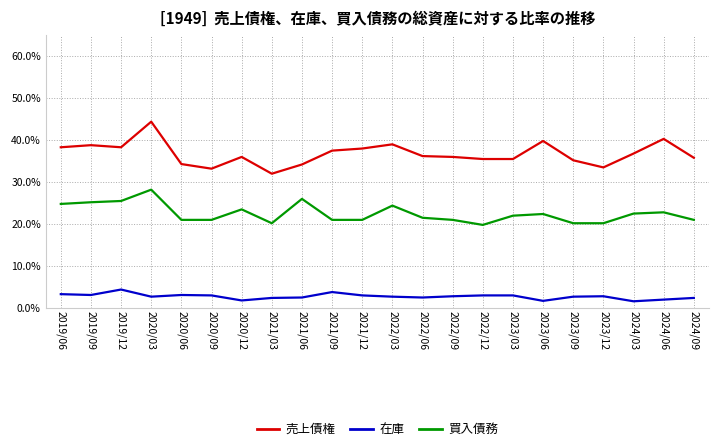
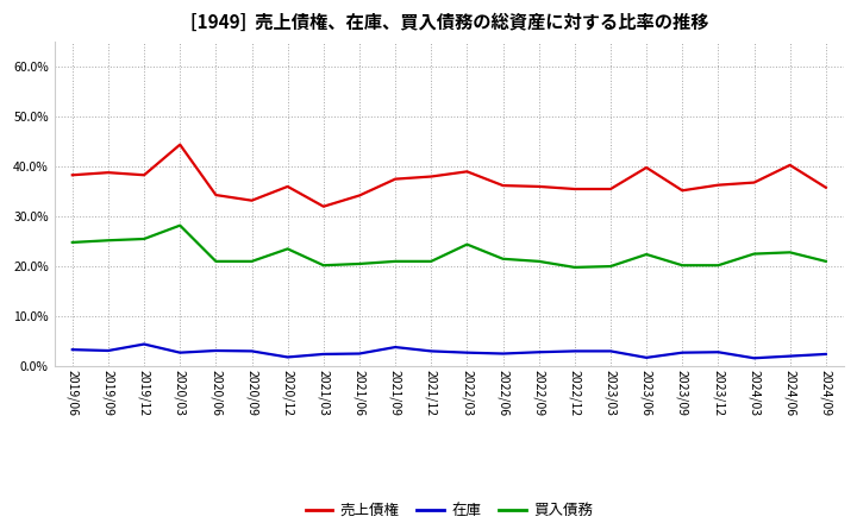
買入債務/2021/06: 26.0% -> 20.5%
買入債務/2023/03: 22.0% -> 20.0%
売上債権/2023/12: 33.5% -> 36.3%
